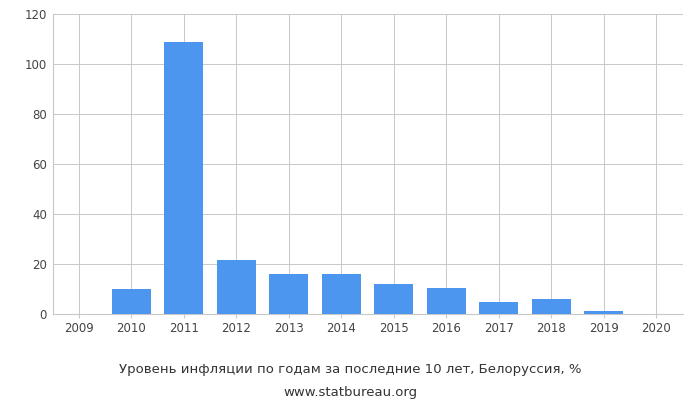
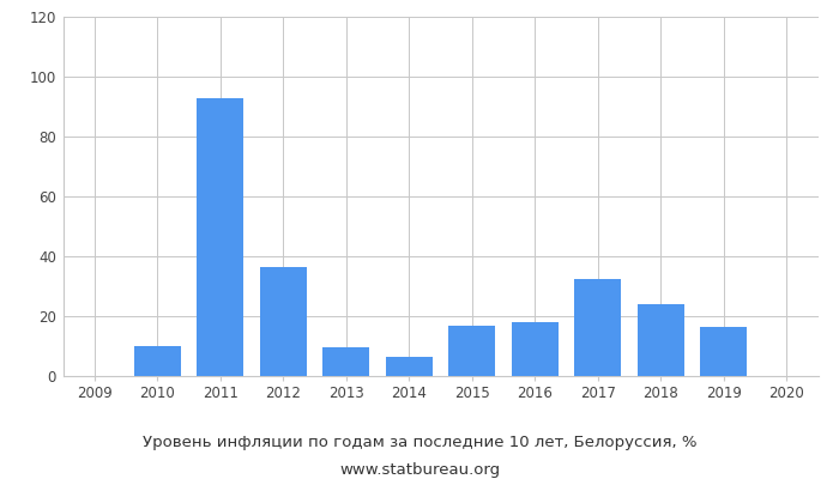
2011: 108.7 -> 93.0
2012: 21.8 -> 36.5
2013: 16.2 -> 9.5
2014: 16.2 -> 6.5
2015: 12.0 -> 17.0
2016: 10.6 -> 18.0
2017: 4.9 -> 32.5
2018: 6.0 -> 24.0
2019: 1.2 -> 16.5
